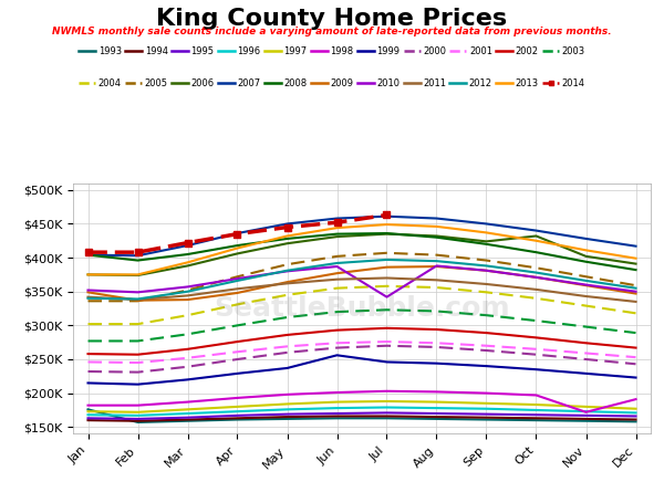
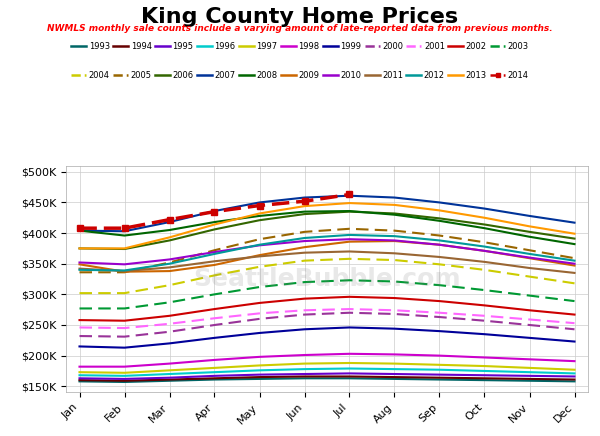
1993/Jan: $176K -> $158K
1999/Jun: $256K -> $243K
2010/Jul: $342K -> $390K
2006/Oct: $432K -> $414K
1998/Nov: $172K -> $194K
